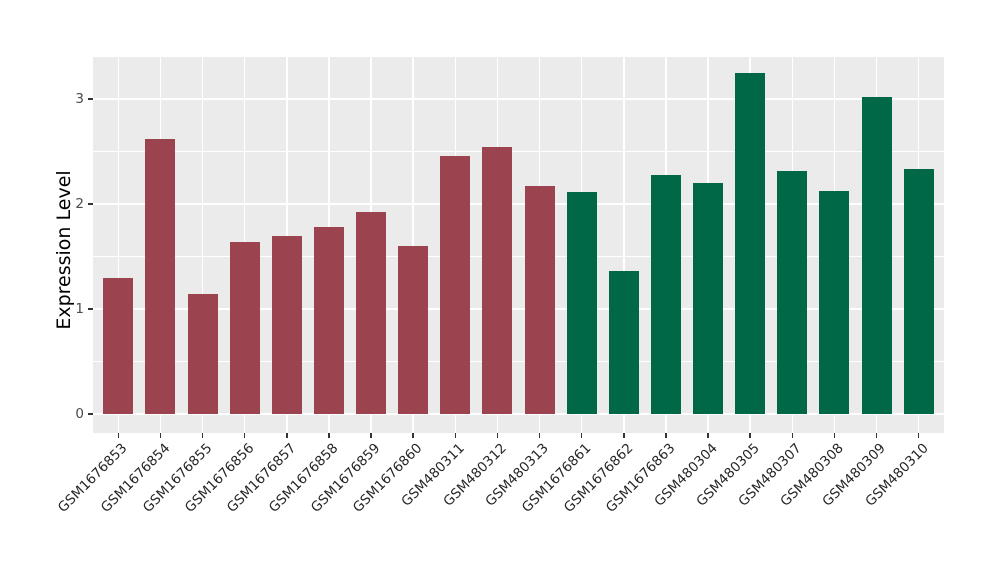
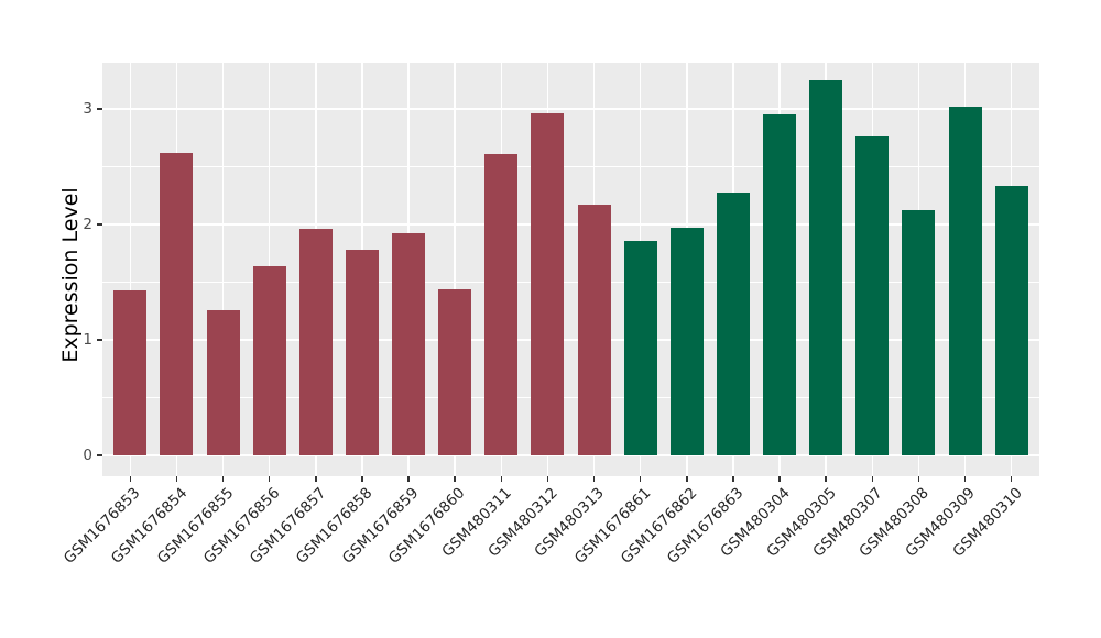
GSM1676853: 1.30 -> 1.43
GSM1676855: 1.14 -> 1.26
GSM1676857: 1.70 -> 1.96
GSM1676860: 1.60 -> 1.44
GSM480311: 2.46 -> 2.61
GSM480312: 2.54 -> 2.96
GSM1676861: 2.11 -> 1.86
GSM1676862: 1.36 -> 1.97
GSM480304: 2.20 -> 2.95
GSM480307: 2.31 -> 2.76
